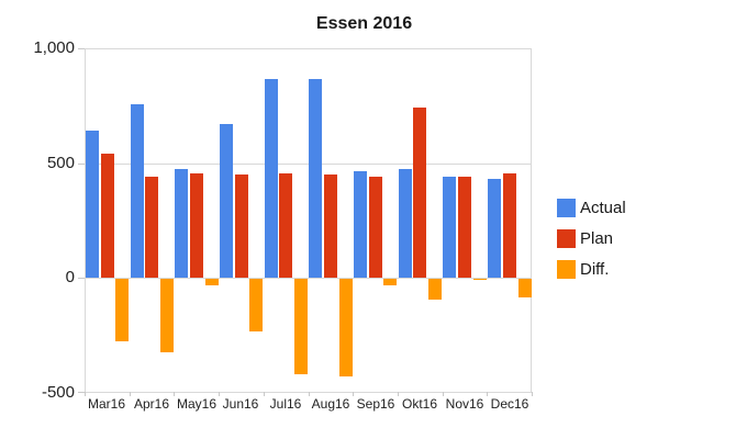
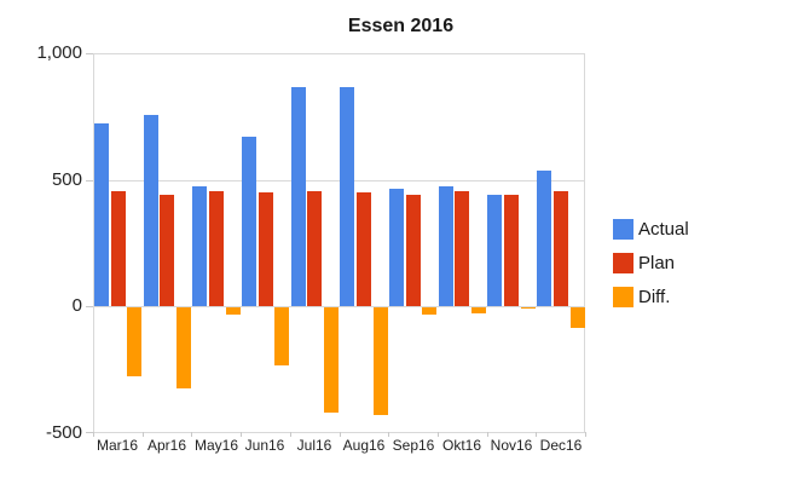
Actual/Mar16: 640 -> 720
Plan/Mar16: 540 -> 460
Plan/Okt16: 740 -> 460
Diff./Okt16: -90 -> -20
Actual/Dec16: 430 -> 540
